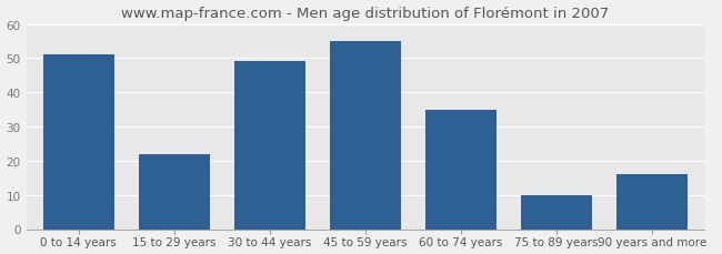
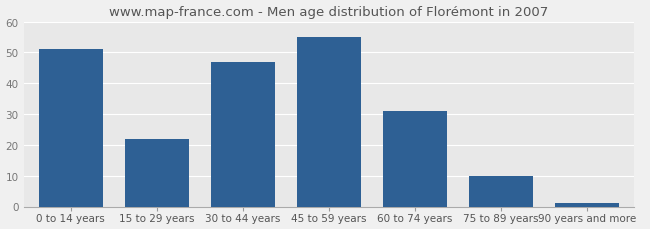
30 to 44 years: 49 -> 47
60 to 74 years: 35 -> 31
90 years and more: 16 -> 1
